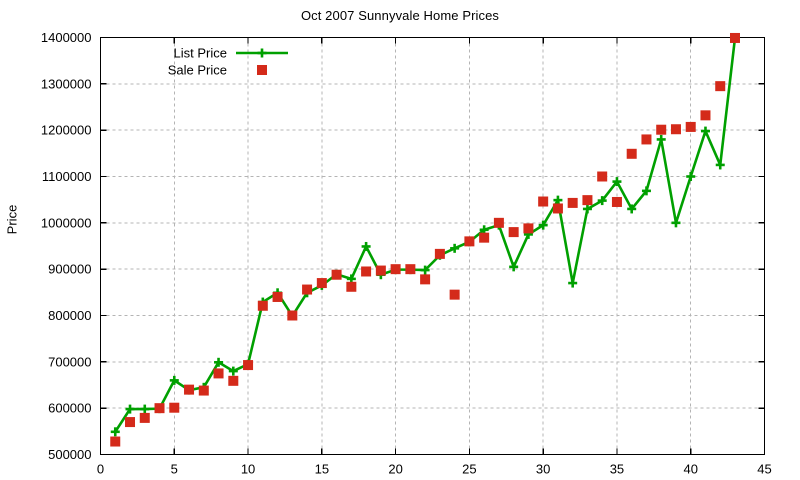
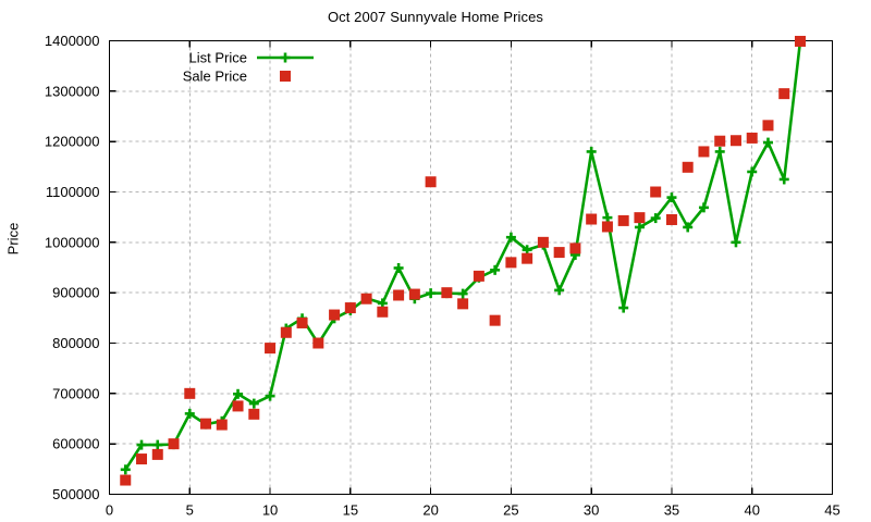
Sale Price/5: 600000 -> 700000
Sale Price/10: 690000 -> 790000
Sale Price/20: 900000 -> 1120000
List Price/25: 960000 -> 1010000
List Price/30: 1000000 -> 1180000
List Price/40: 1100000 -> 1140000
